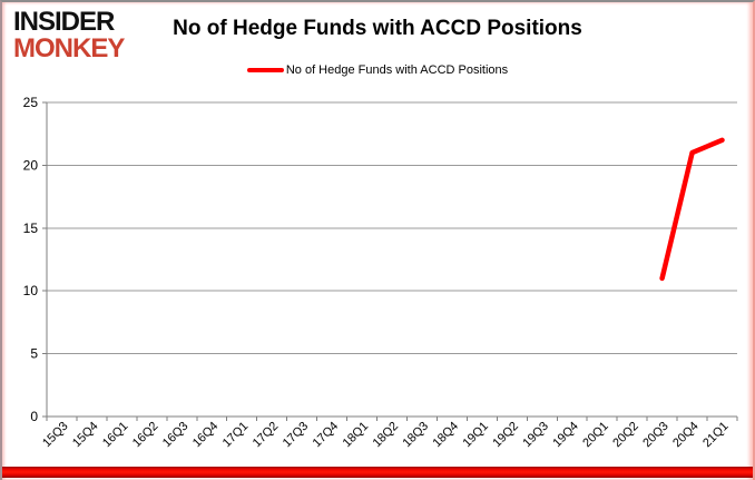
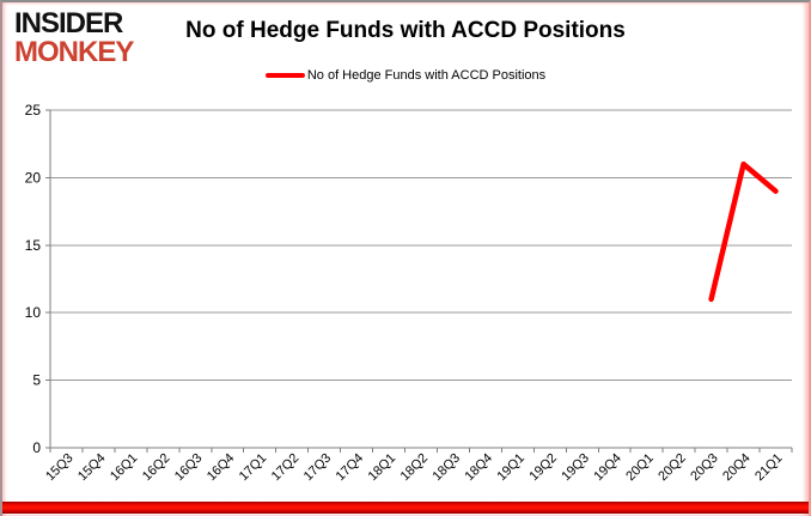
21Q1: 22 -> 19
